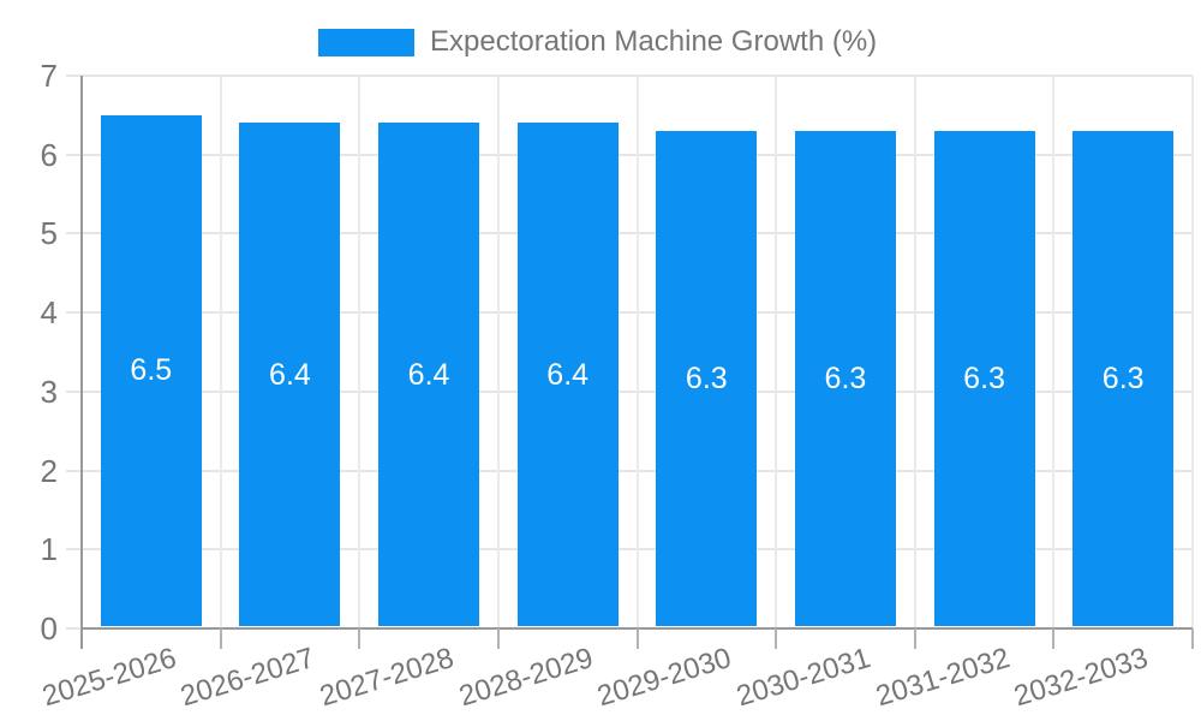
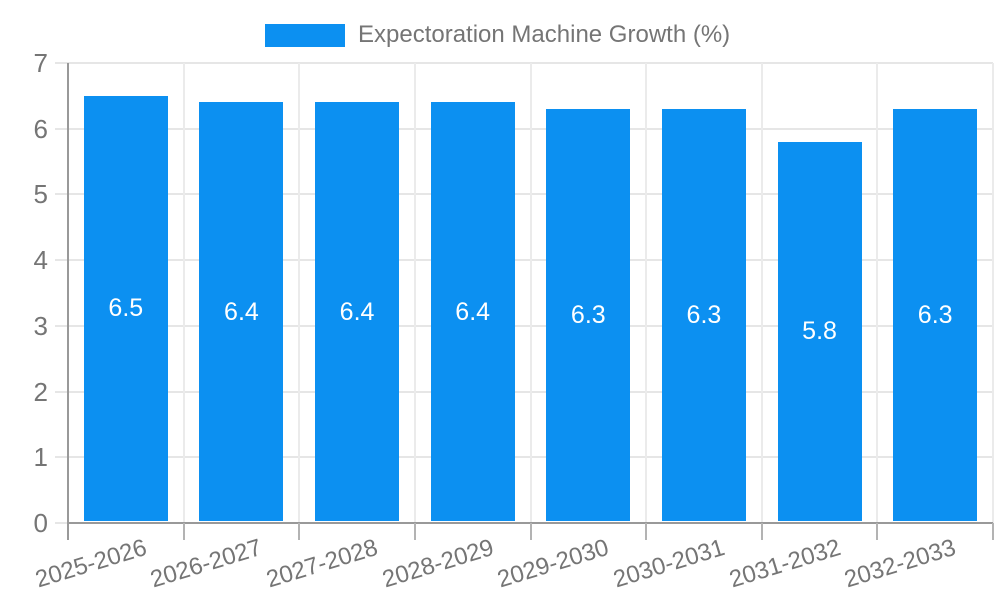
2031-2032: 6.3 -> 5.8
